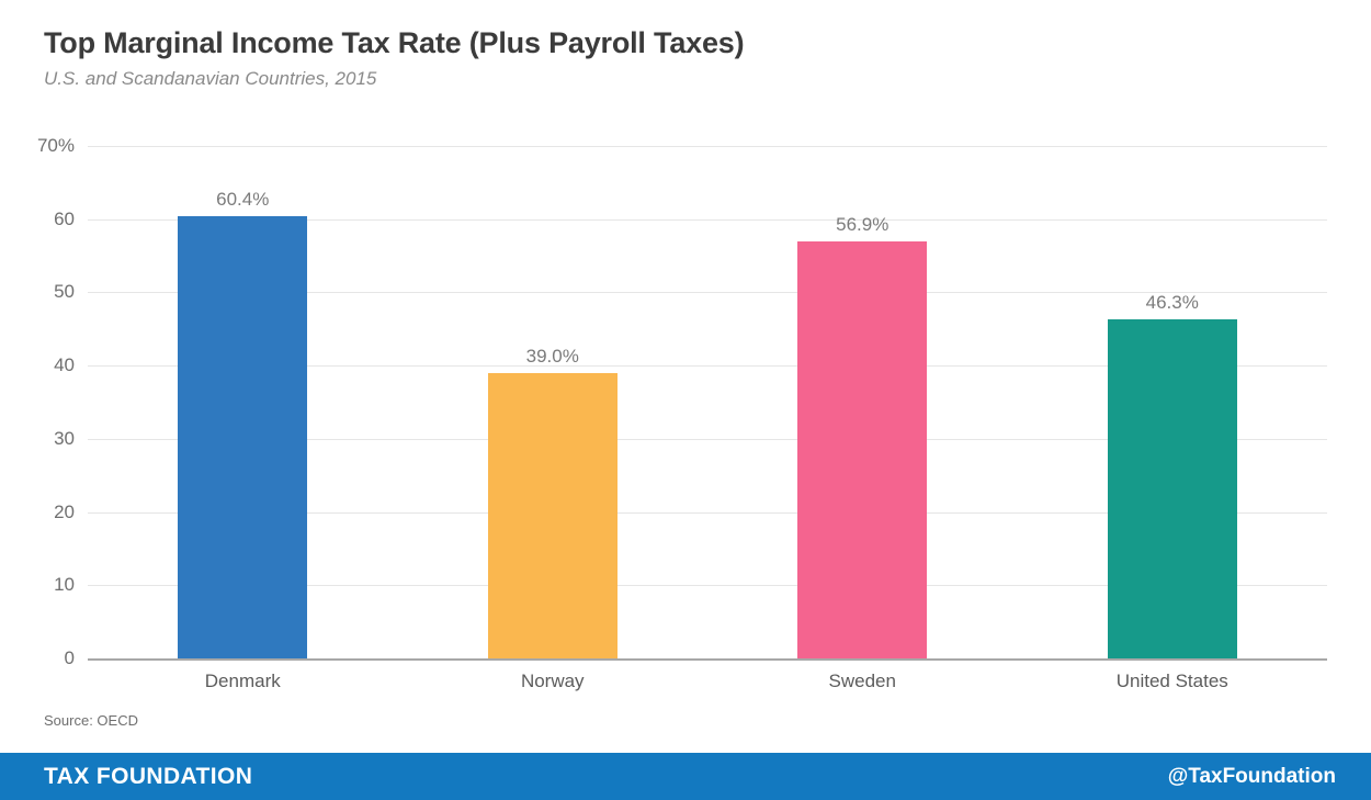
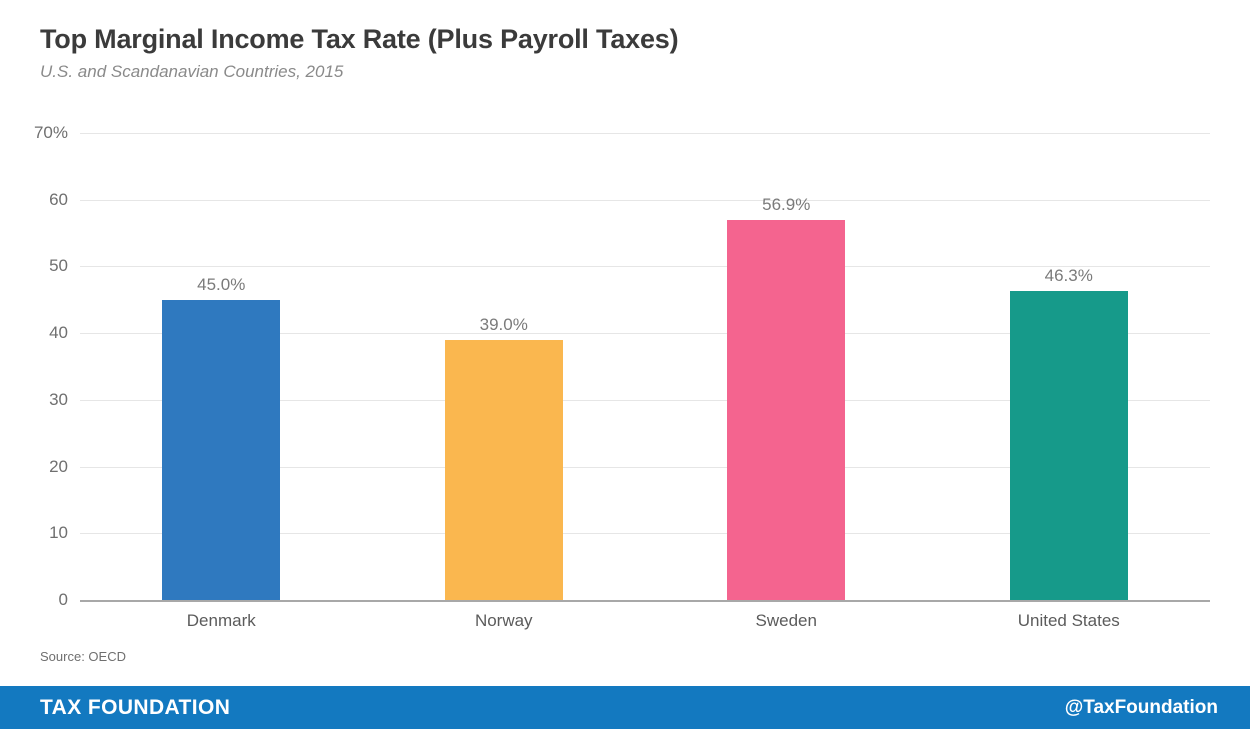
Denmark: 60.4% -> 45.0%
